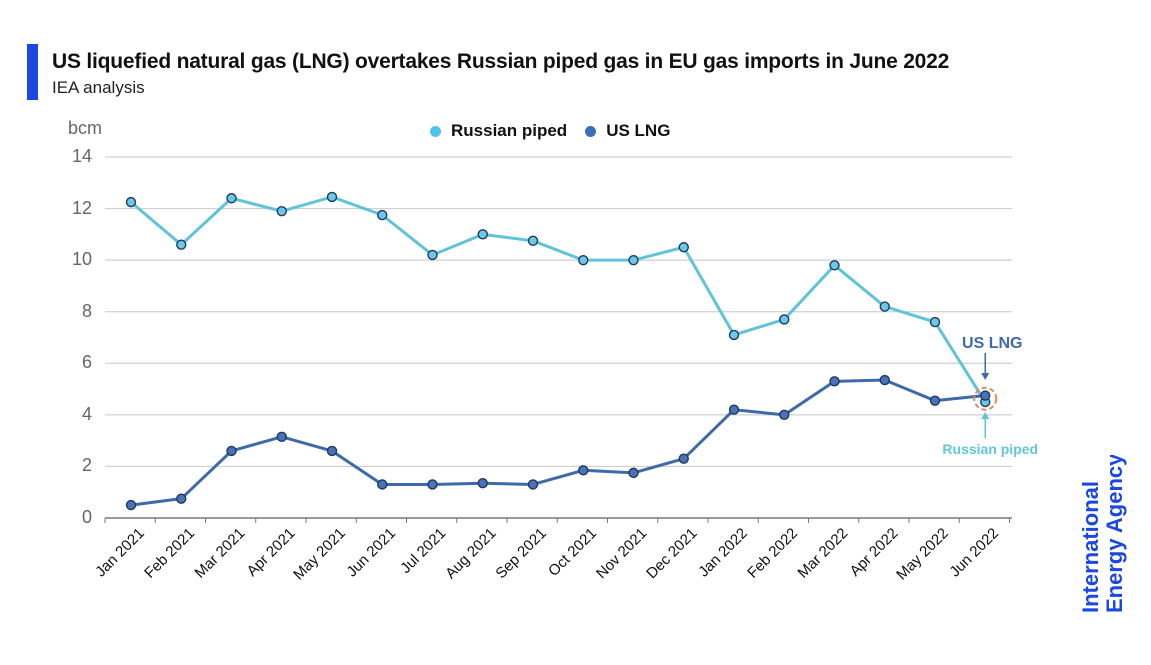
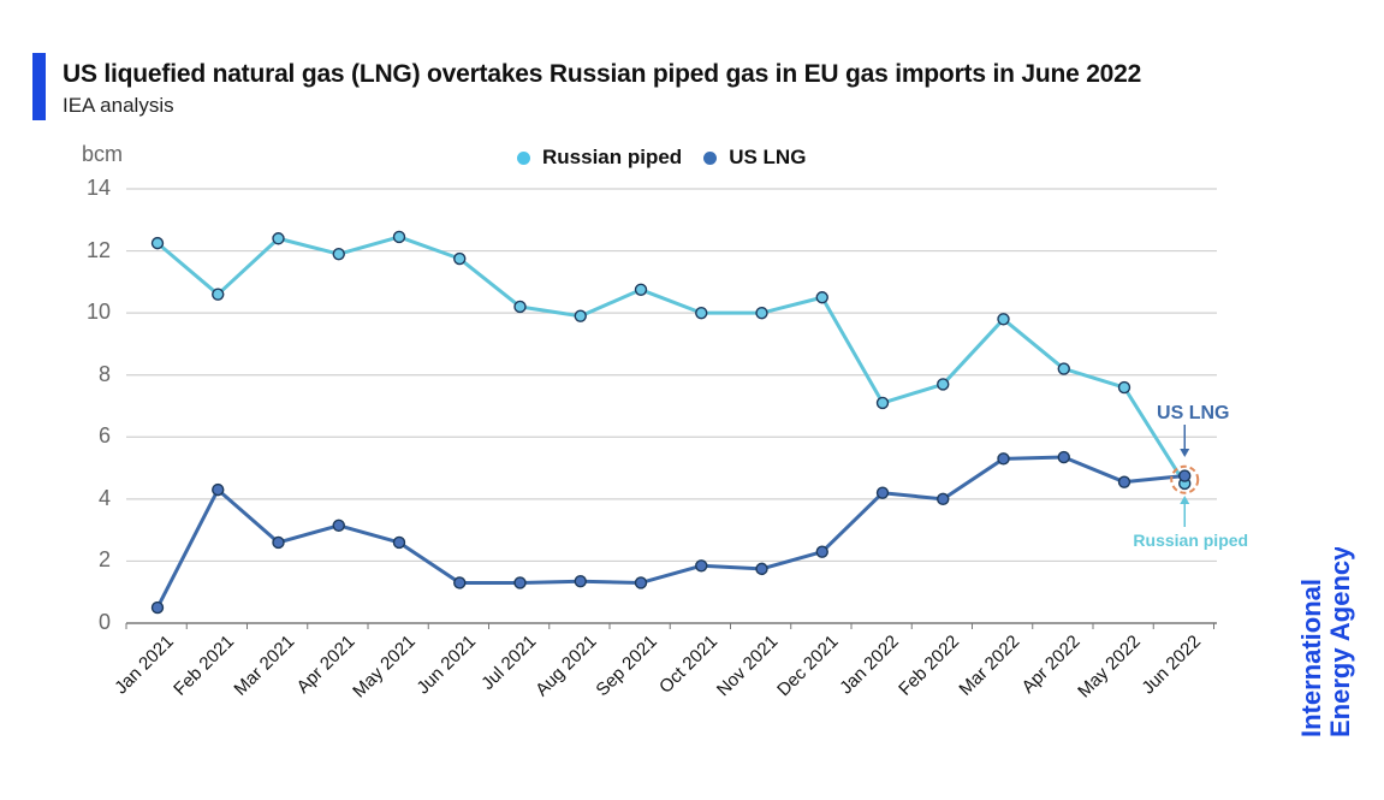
US LNG/Feb 2021: 0.8 -> 4.3
Russian piped/Aug 2021: 11.0 -> 9.9
